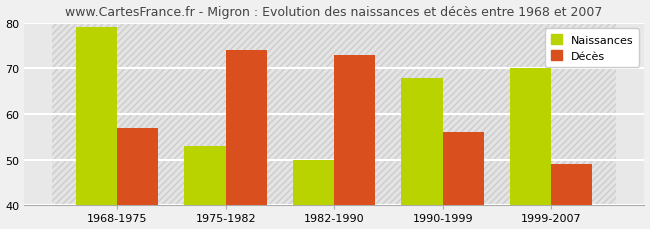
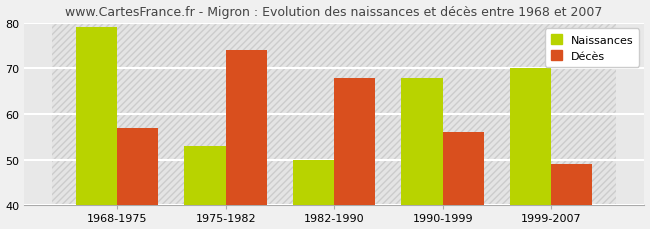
Décès/1982-1990: 73 -> 68
